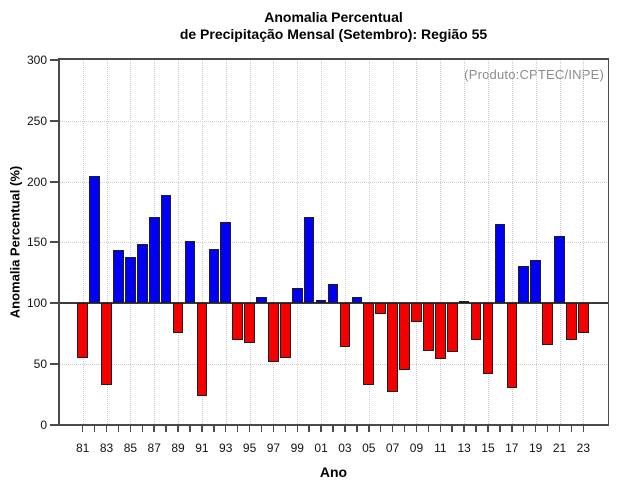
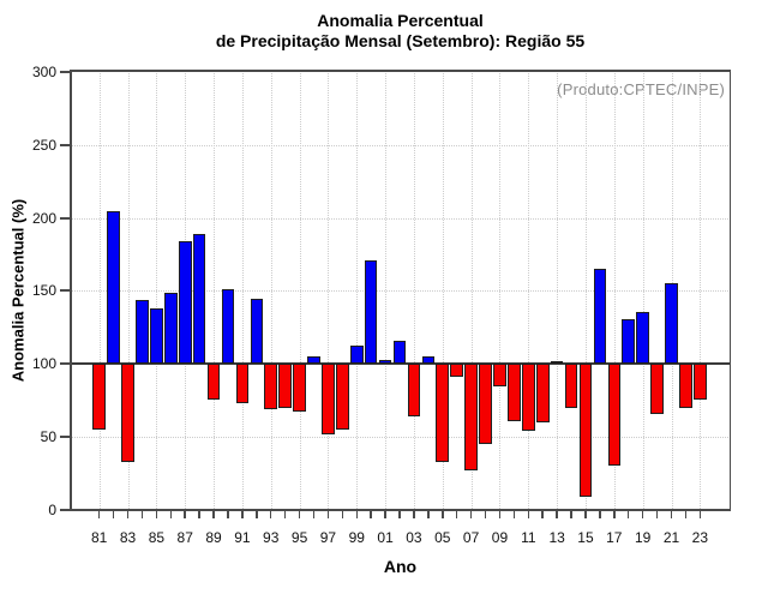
87: 171 -> 184
91: 24 -> 73
93: 167 -> 69
15: 42 -> 9
